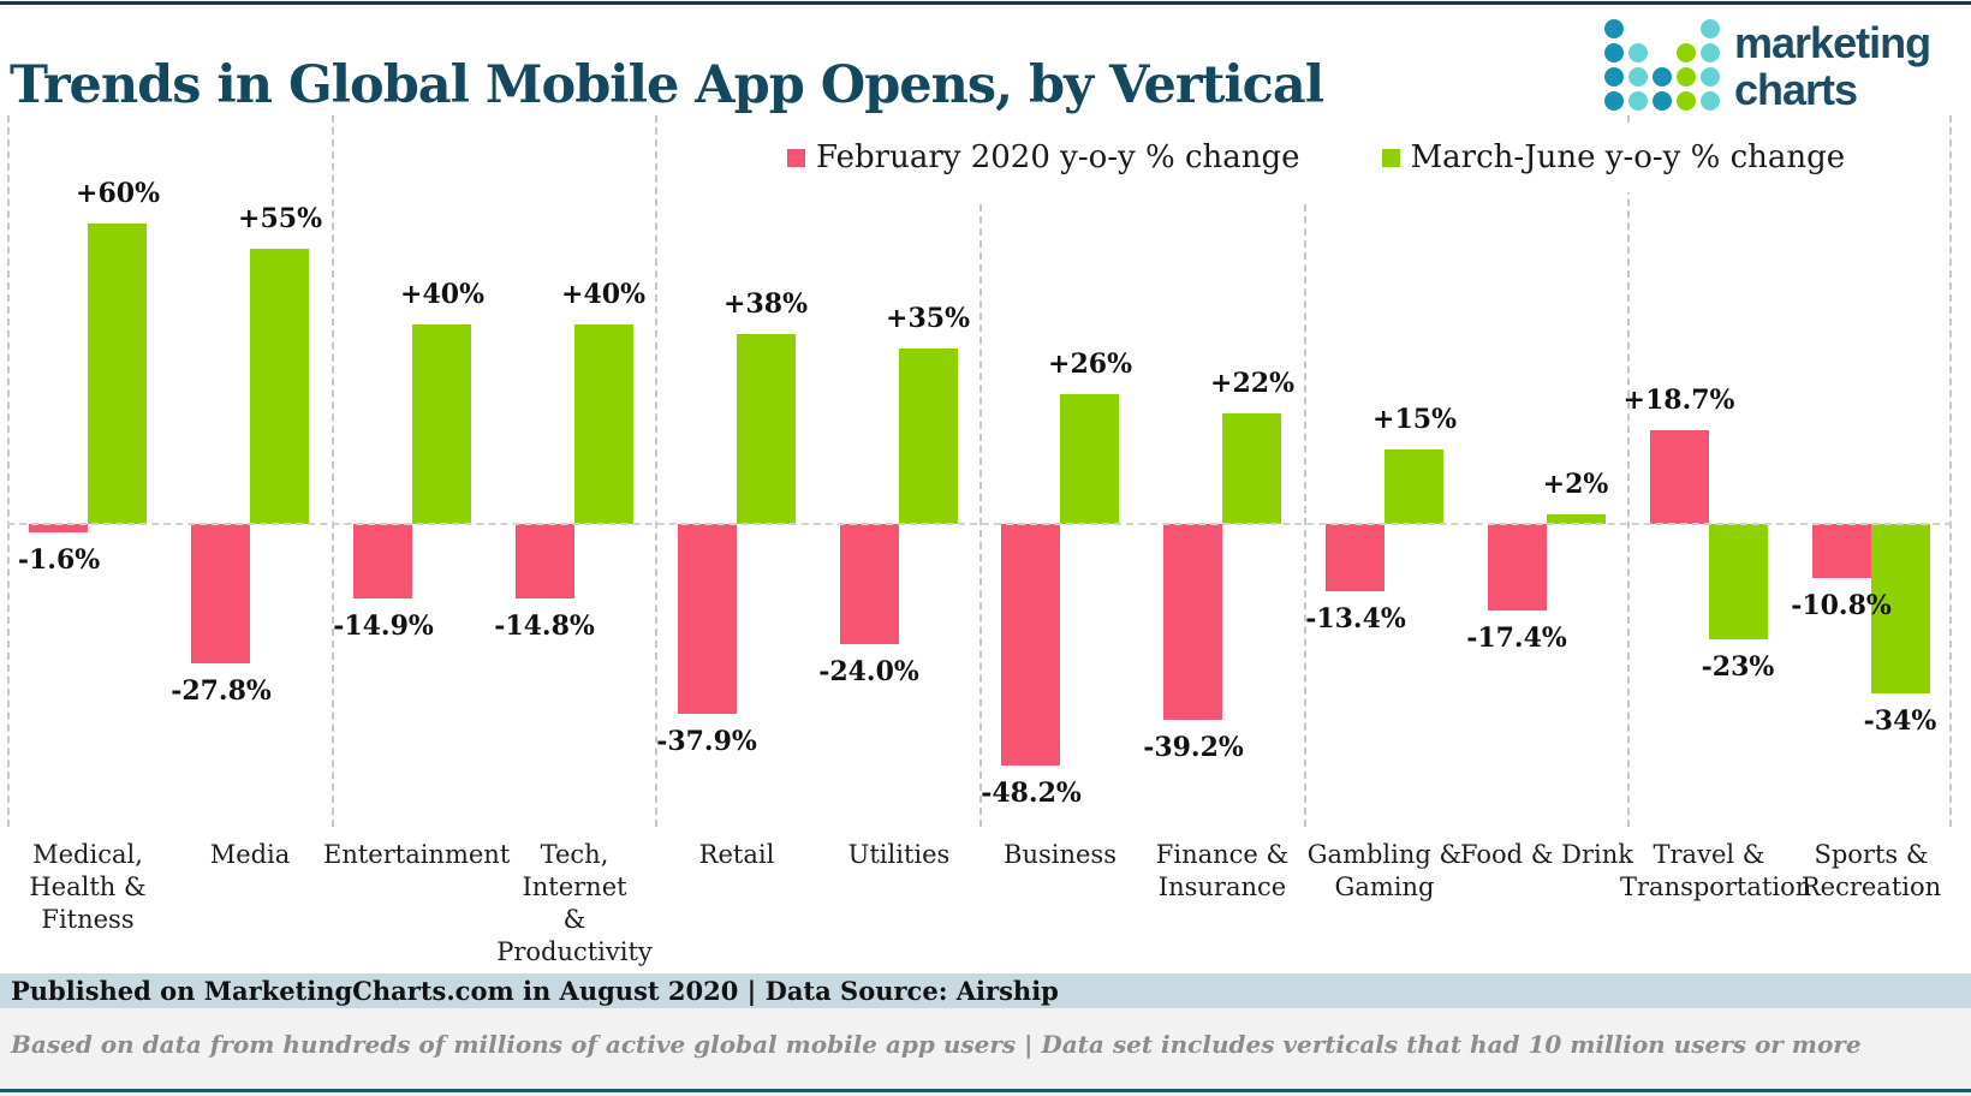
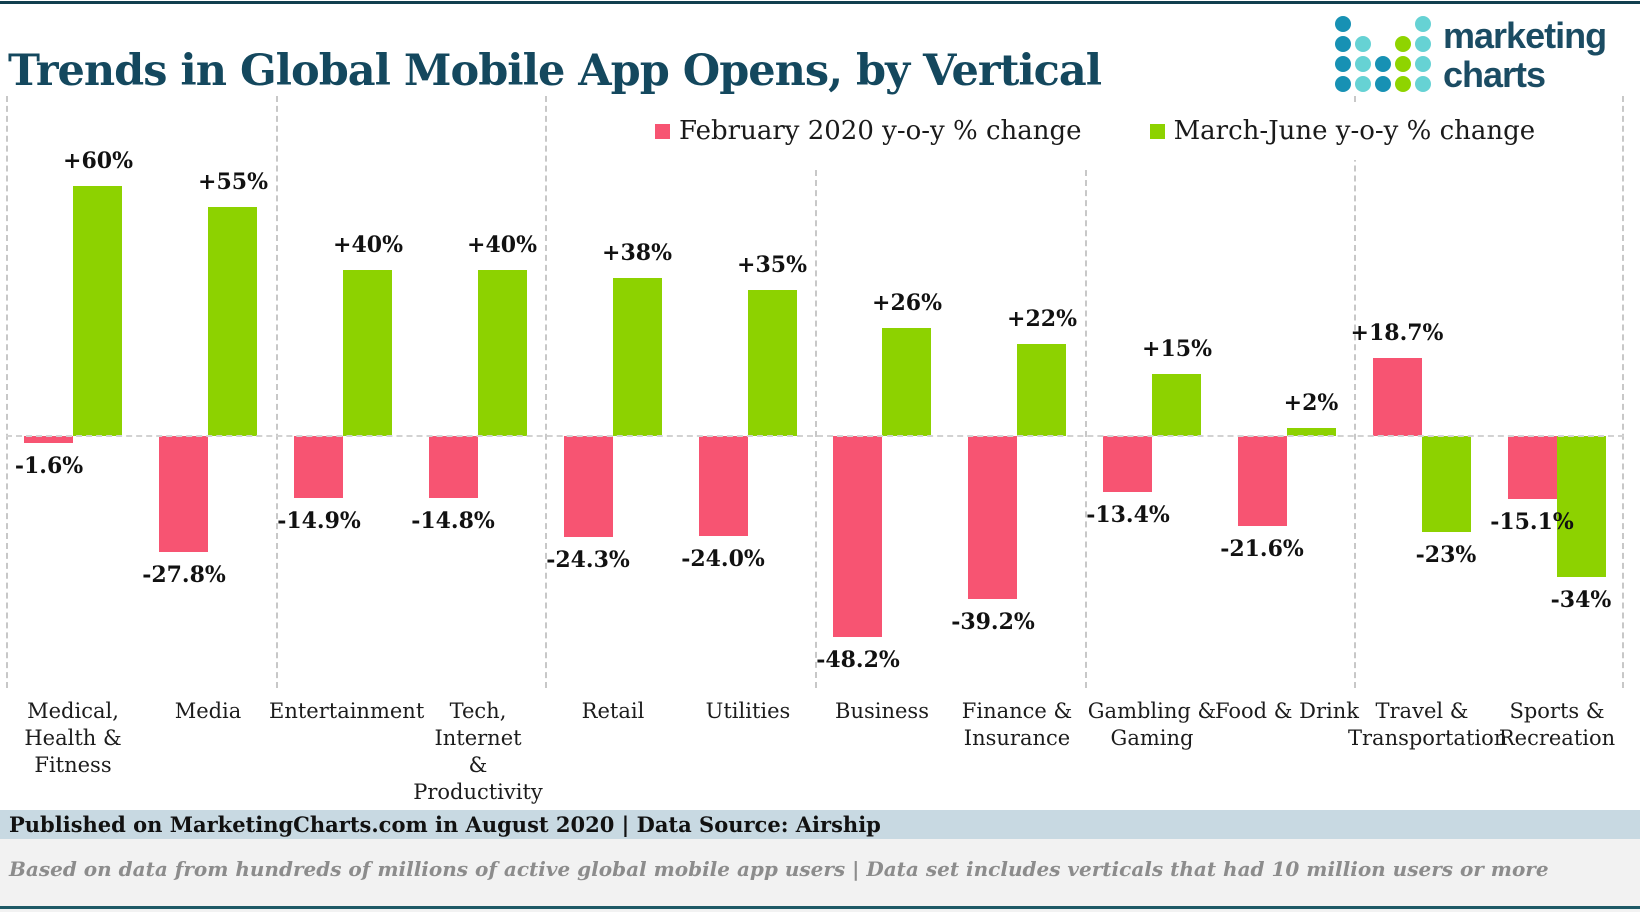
February 2020 y-o-y % change/Retail: -37.9% -> -24.3%
February 2020 y-o-y % change/Food & Drink: -17.4% -> -21.6%
February 2020 y-o-y % change/Sports & Recreation: -10.8% -> -15.1%
